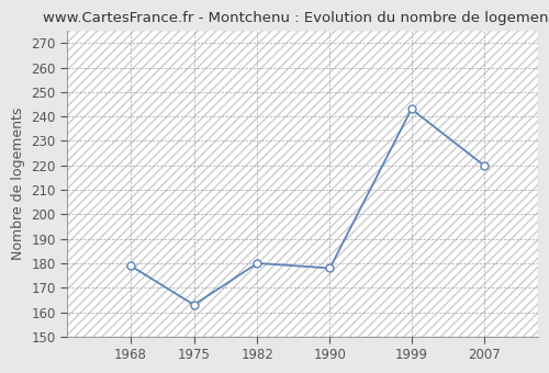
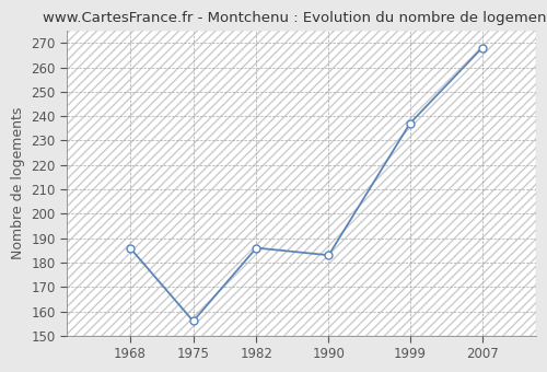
1968: 179 -> 186
1975: 163 -> 156
1982: 180 -> 186
1990: 178 -> 183
1999: 243 -> 237
2007: 220 -> 268
